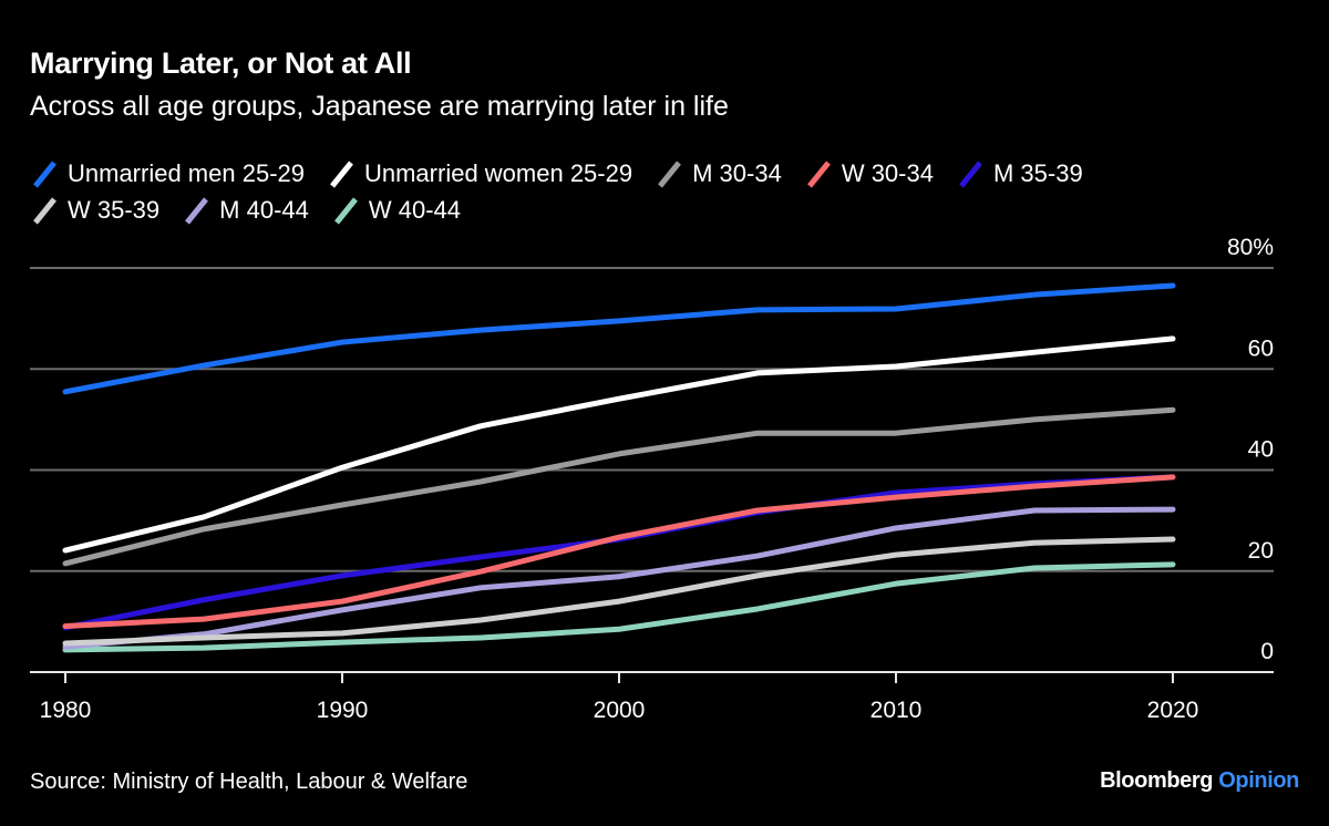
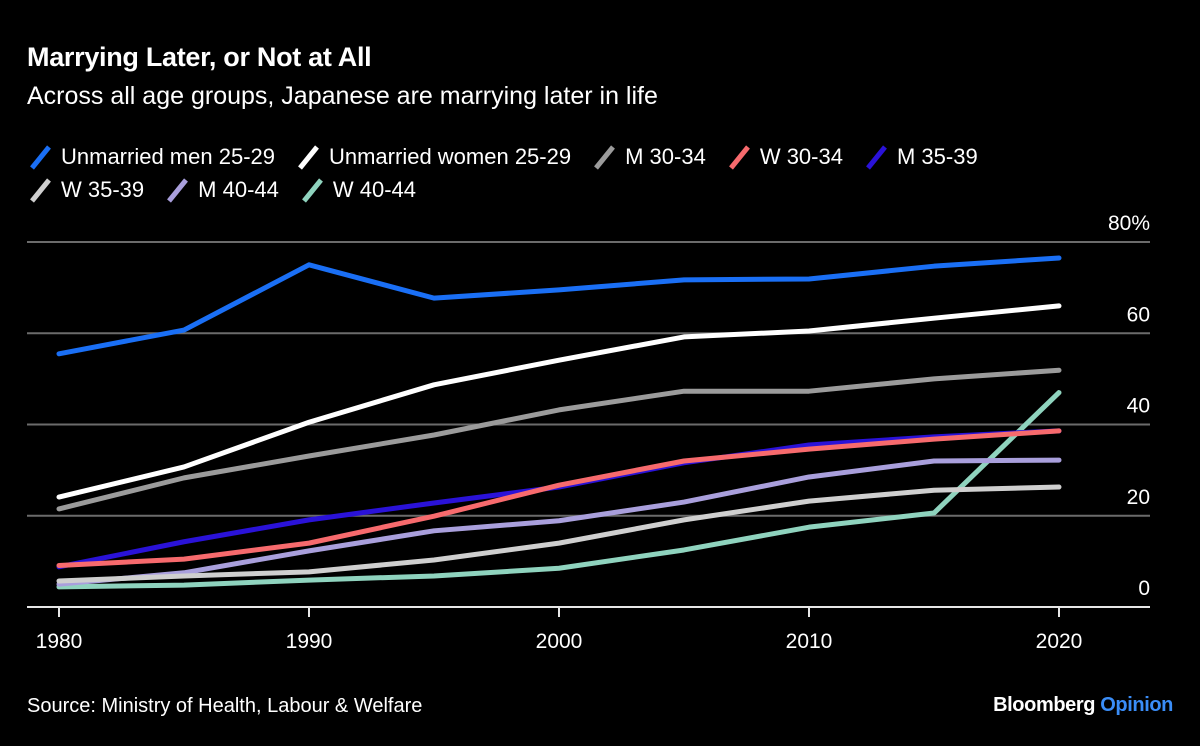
Unmarried men 25-29/1990: 65% -> 75%
W 40-44/2020: 21% -> 47%
